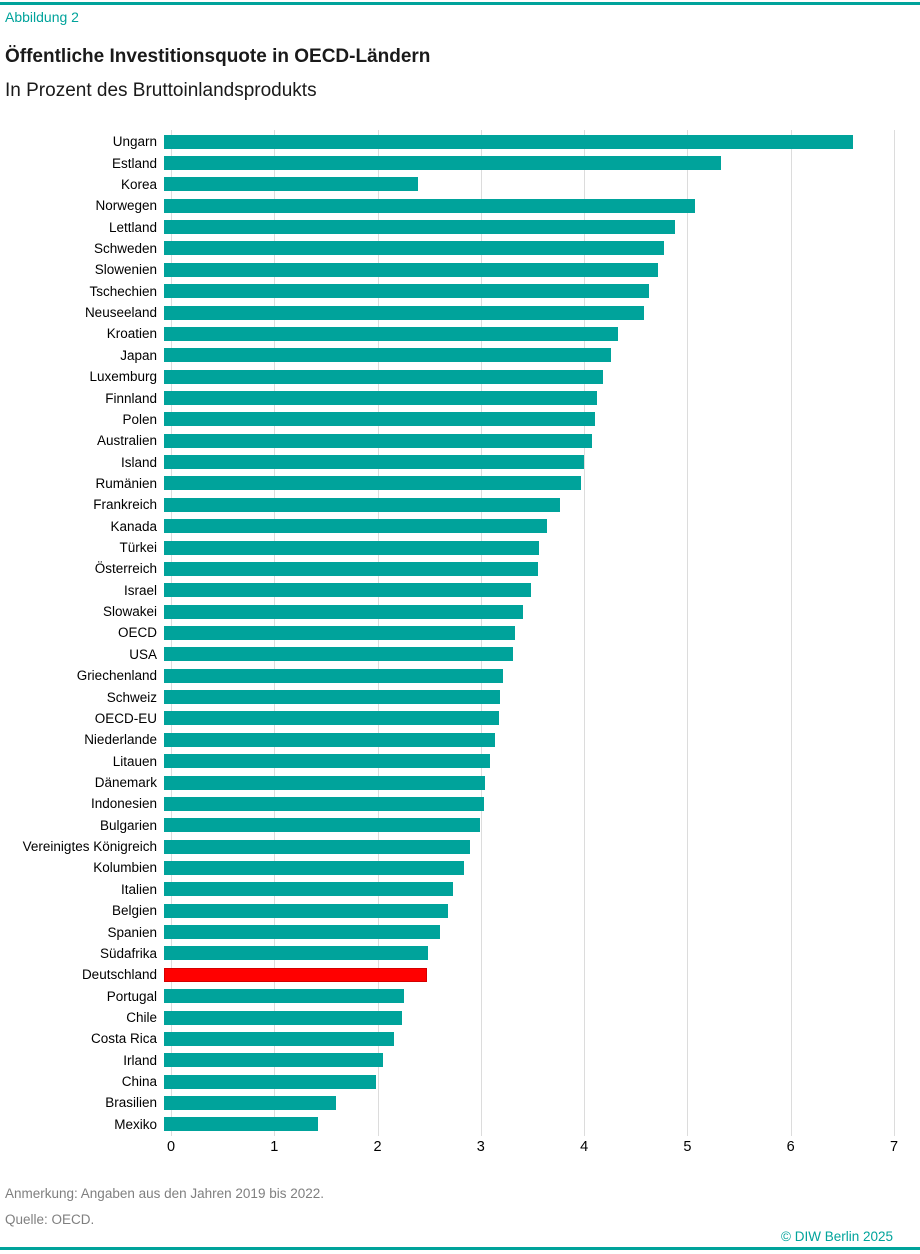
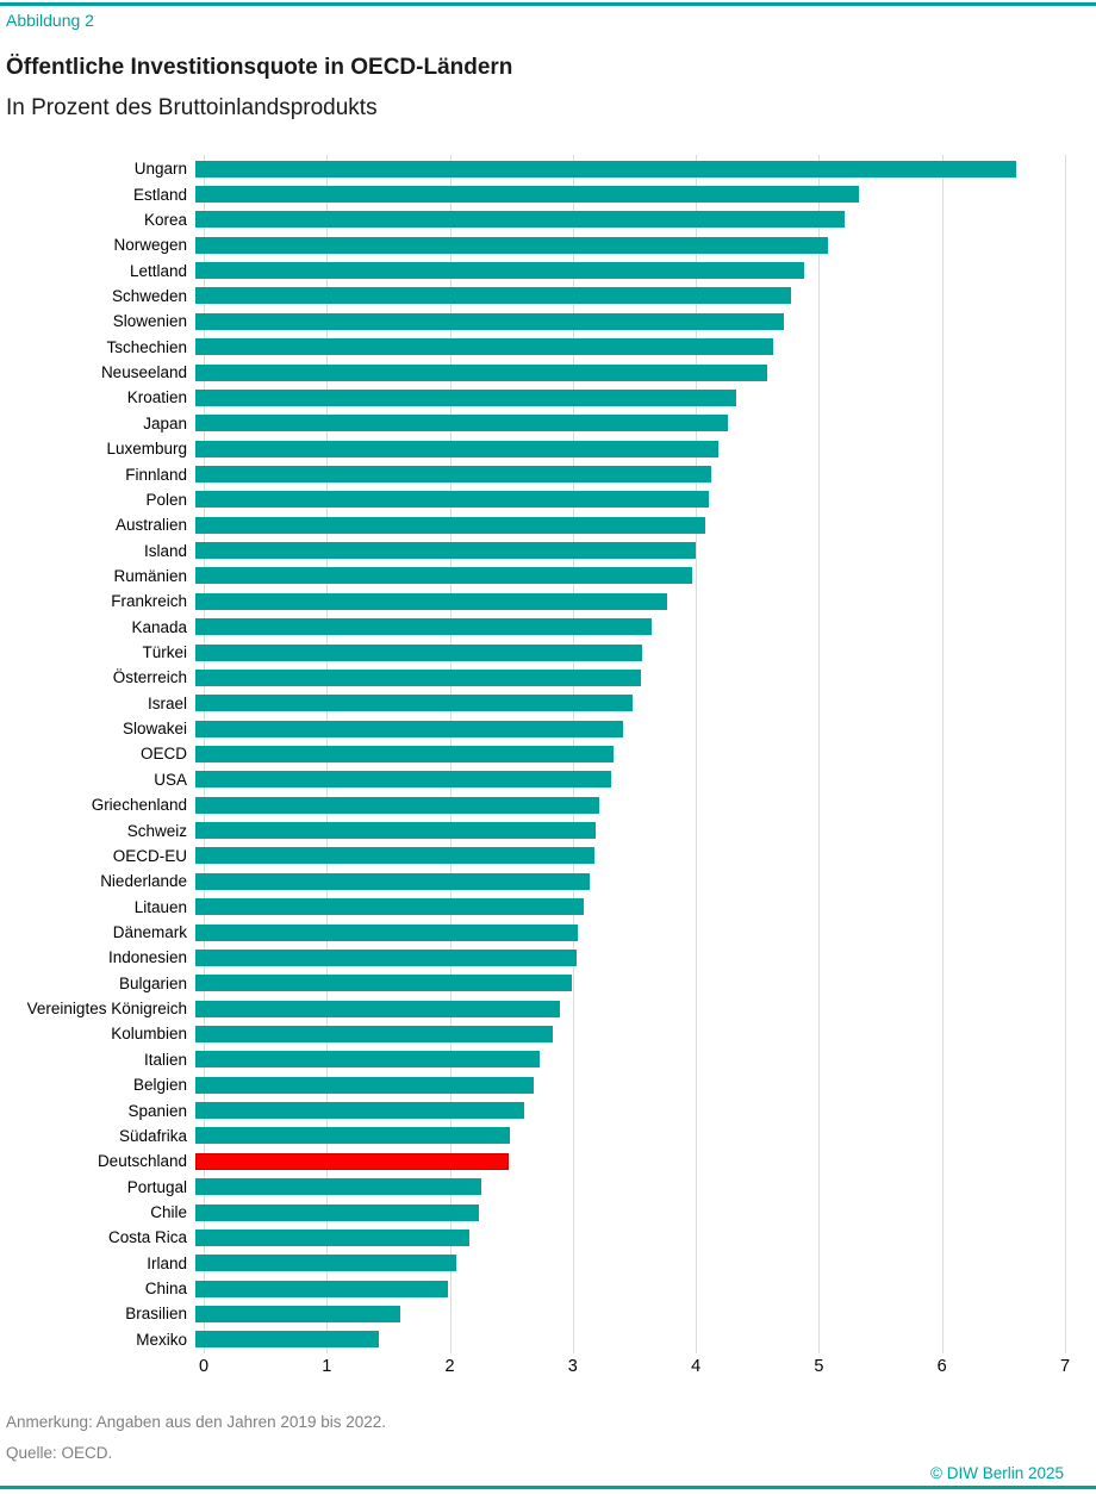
Korea: 2.44 -> 5.23
